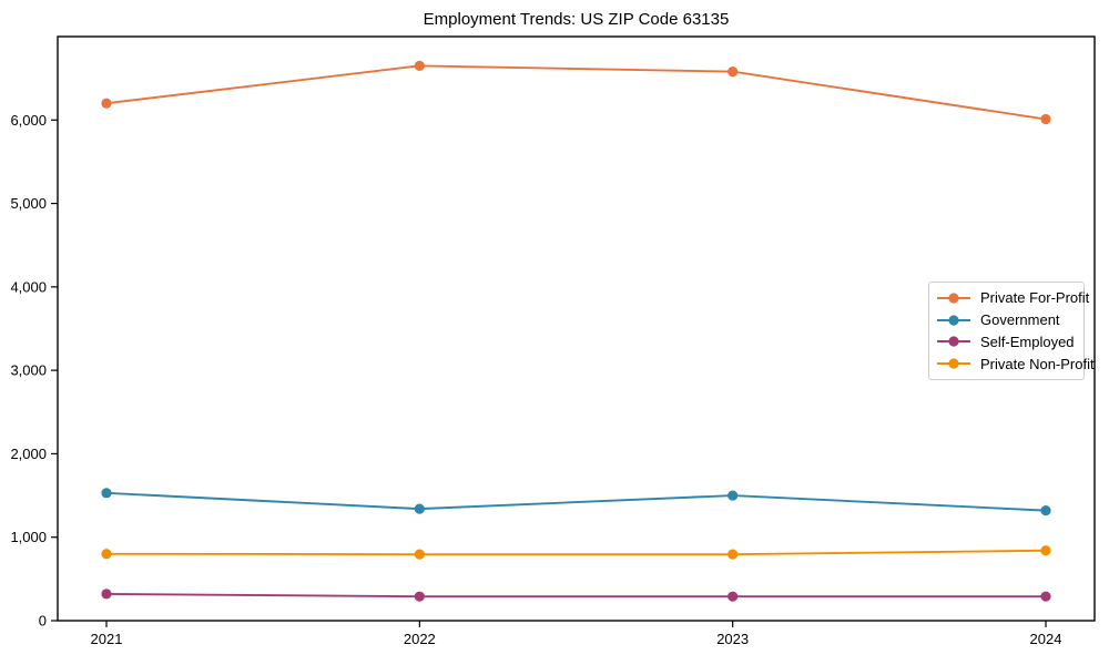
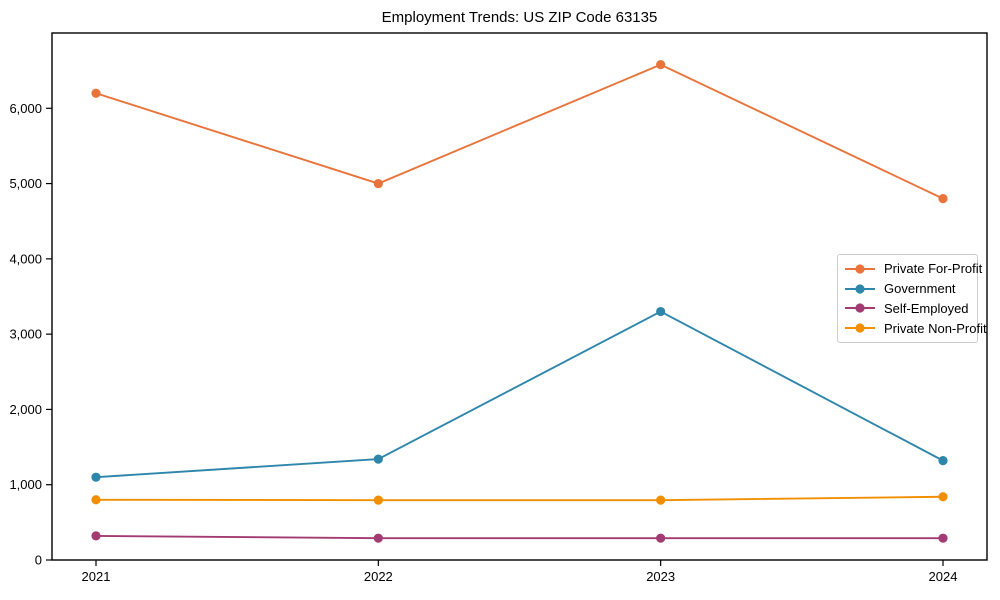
Government/2021: 1500 -> 1100
Private For-Profit/2022: 6600 -> 5000
Government/2023: 1500 -> 3300
Private For-Profit/2024: 6000 -> 4800
